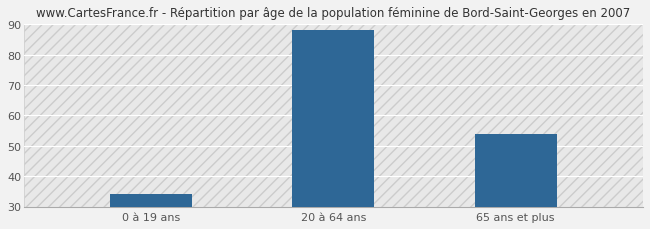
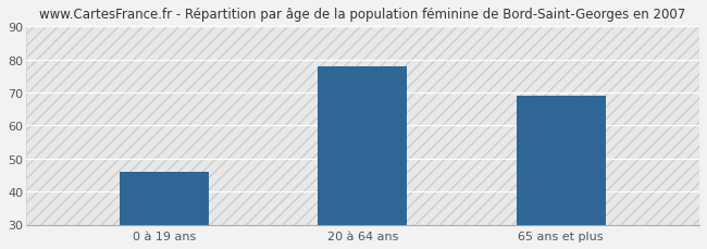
0 à 19 ans: 34 -> 46
20 à 64 ans: 88 -> 78
65 ans et plus: 54 -> 69
